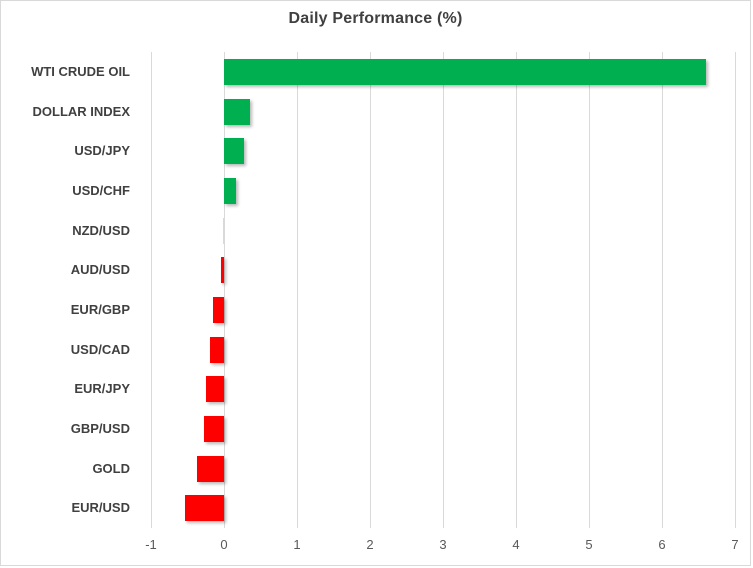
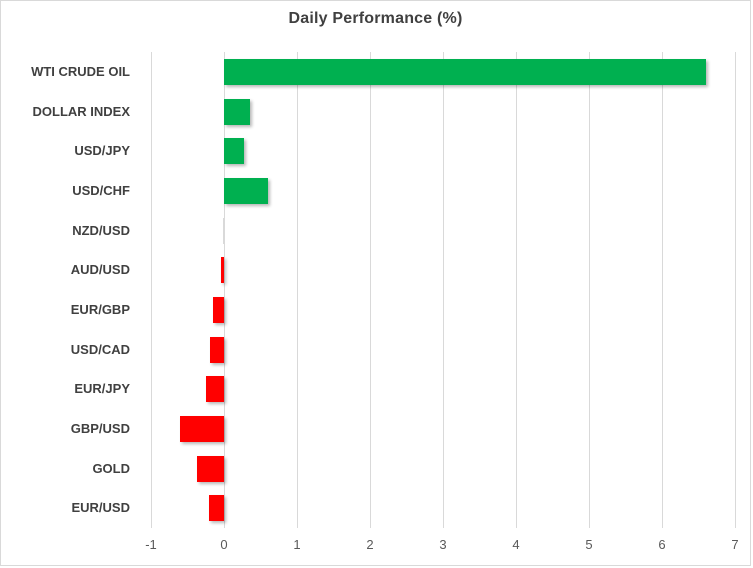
USD/CHF: 0.2 -> 0.6
GBP/USD: -0.3 -> -0.6
EUR/USD: -0.5 -> -0.2
